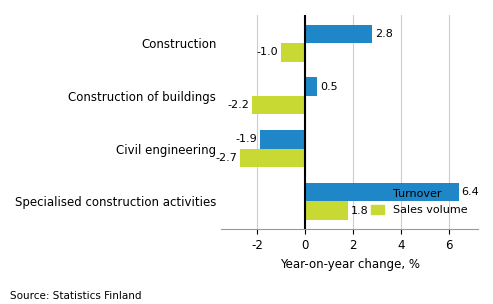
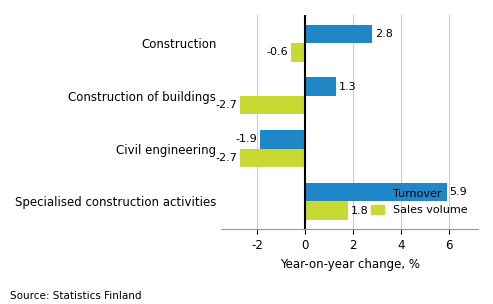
Sales volume/Construction: -1.0 -> -0.6
Turnover/Construction of buildings: 0.5 -> 1.3
Sales volume/Construction of buildings: -2.2 -> -2.7
Turnover/Specialised construction activities: 6.4 -> 5.9
